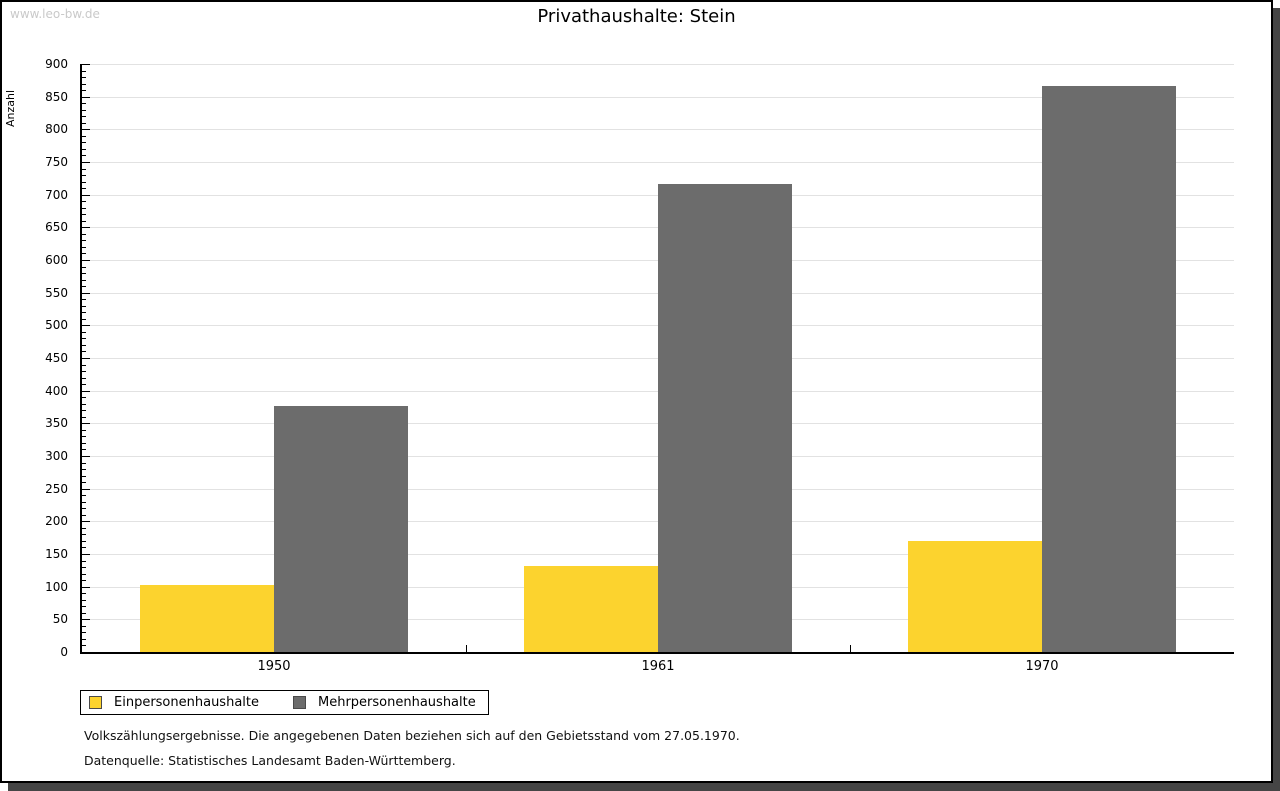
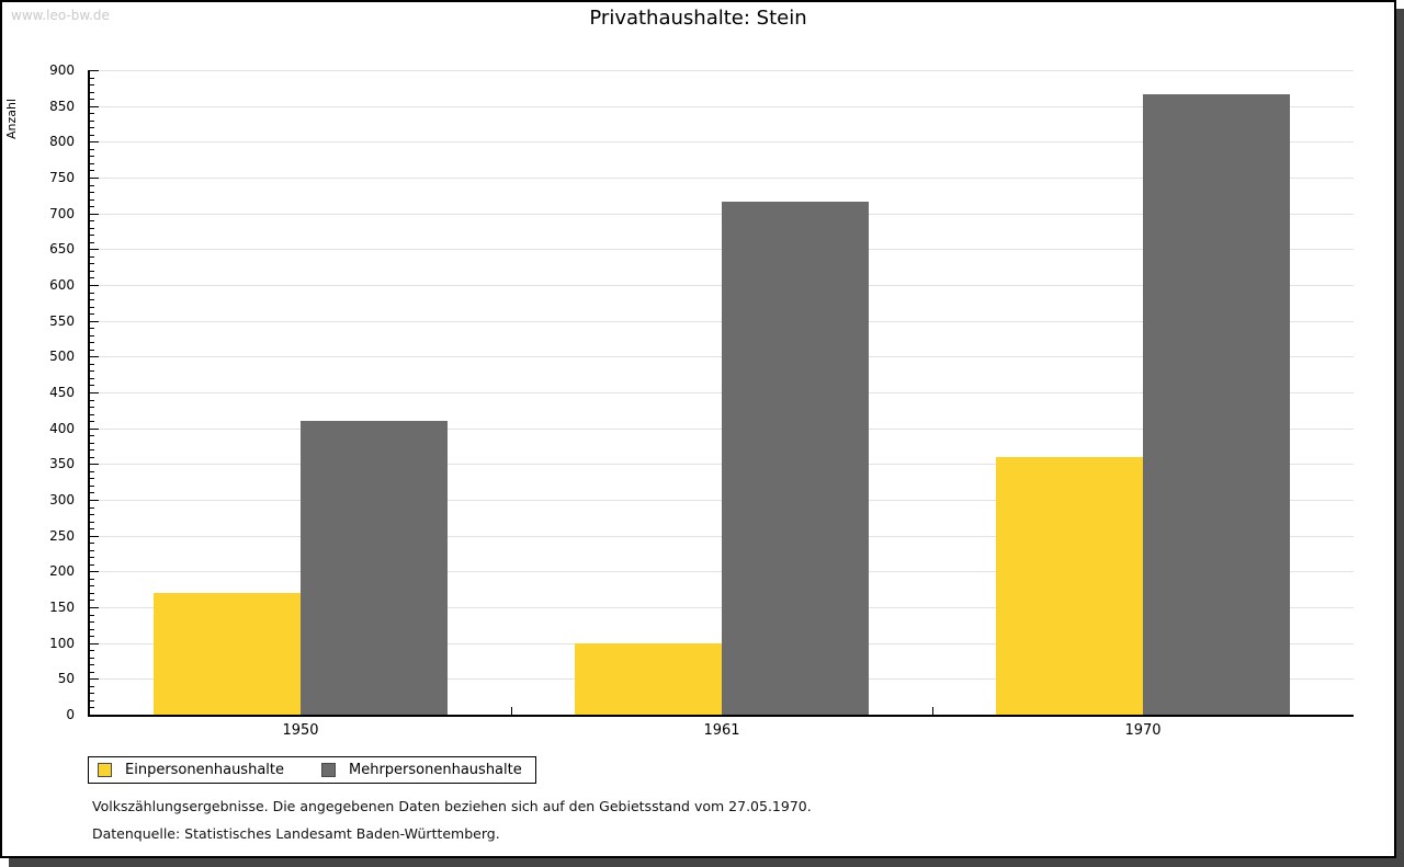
Einpersonenhaushalte/1950: 100 -> 170
Mehrpersonenhaushalte/1950: 380 -> 410
Einpersonenhaushalte/1961: 130 -> 100
Einpersonenhaushalte/1970: 170 -> 360
